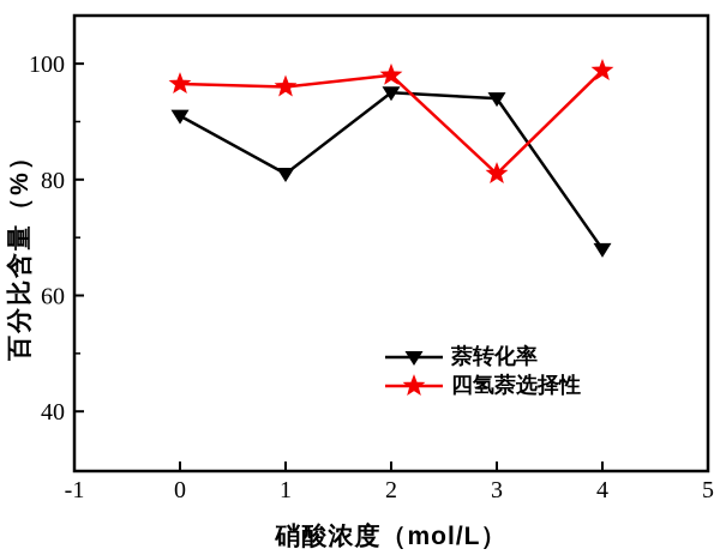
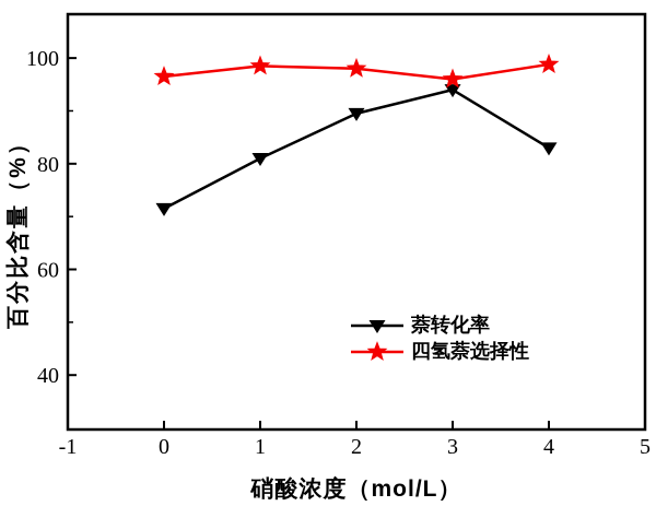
萘转化率/0: 91 -> 72
四氢萘选择性/1: 96 -> 98
萘转化率/2: 95 -> 90
四氢萘选择性/3: 81 -> 96
萘转化率/4: 68 -> 83
